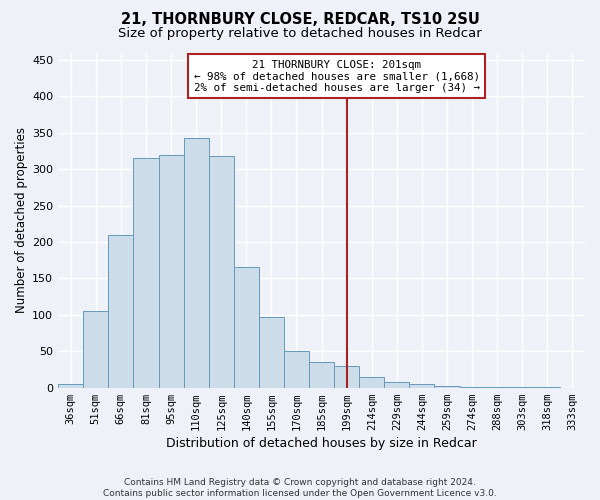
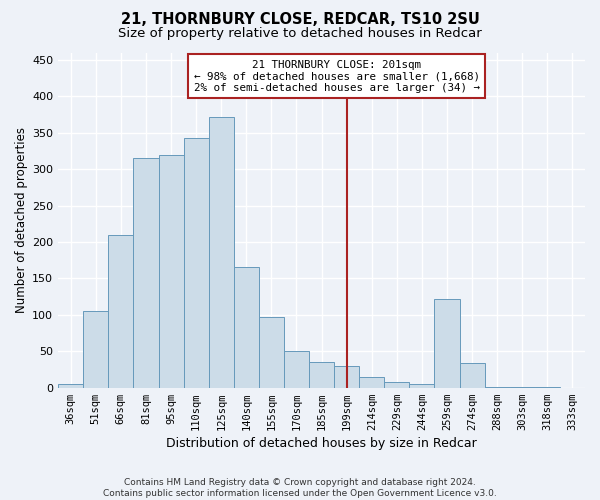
125sqm: 318 -> 372
259sqm: 3 -> 122
274sqm: 1 -> 34
